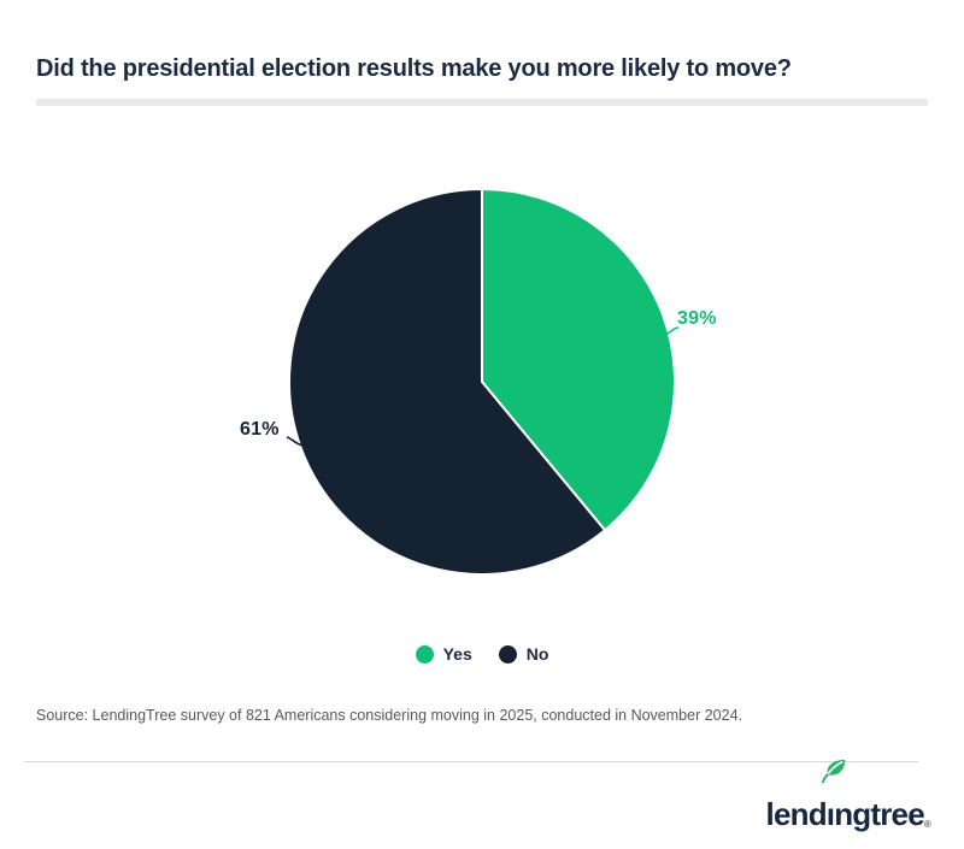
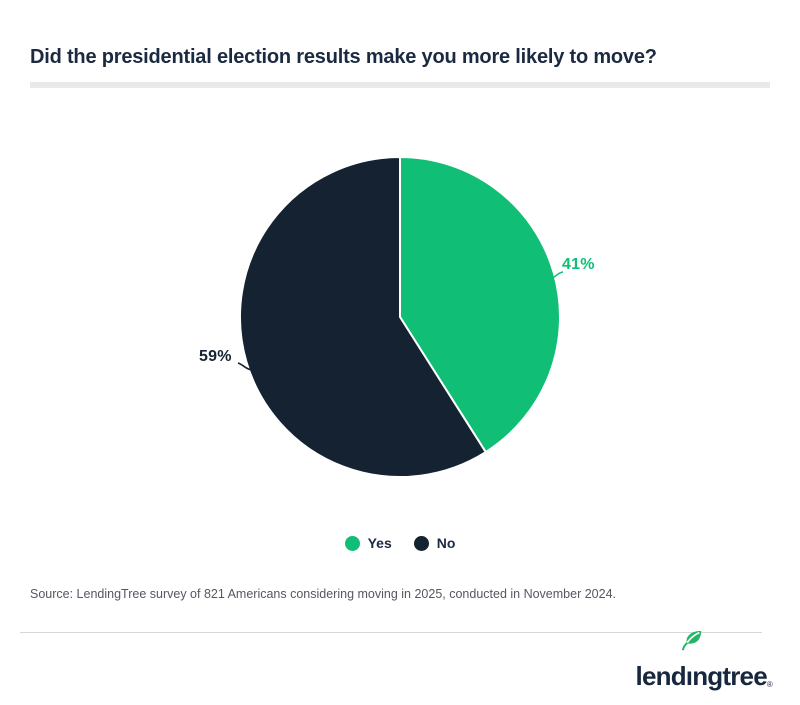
Yes: 39% -> 41%
No: 61% -> 59%
